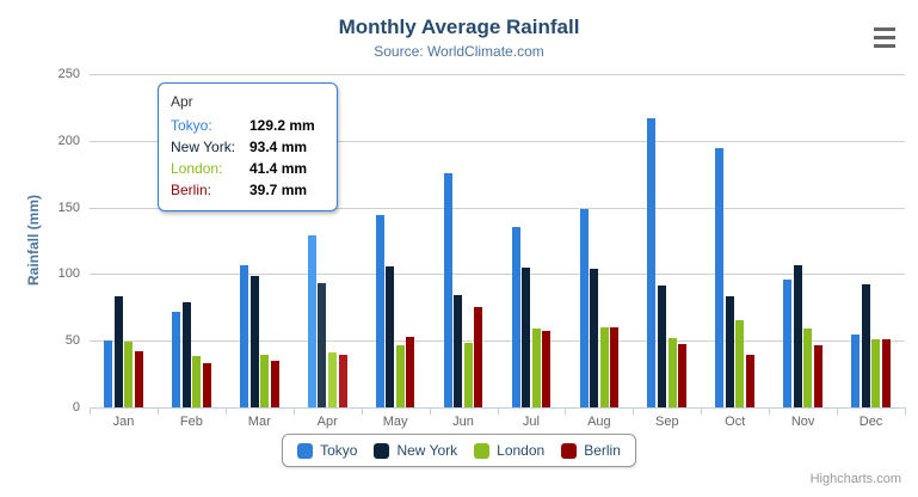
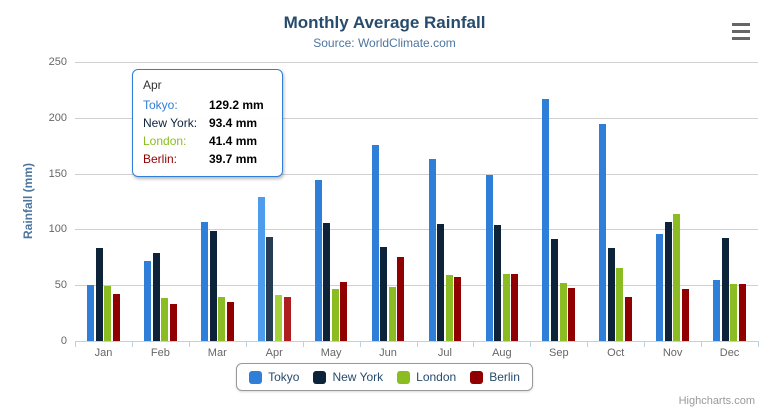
Tokyo/Jul: 136 -> 163
London/Nov: 59 -> 114
